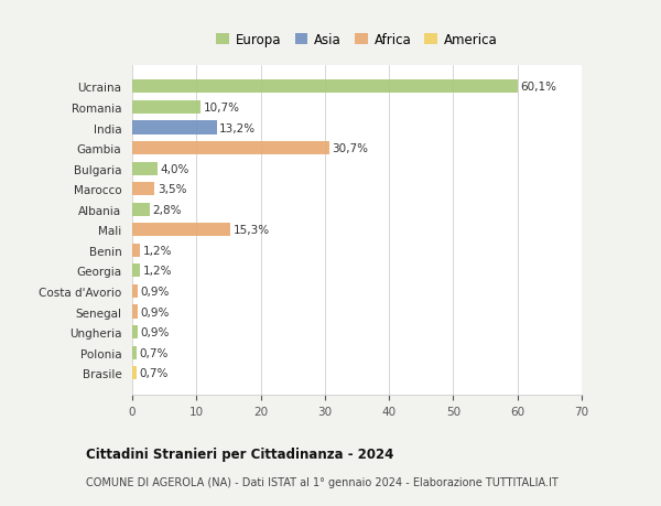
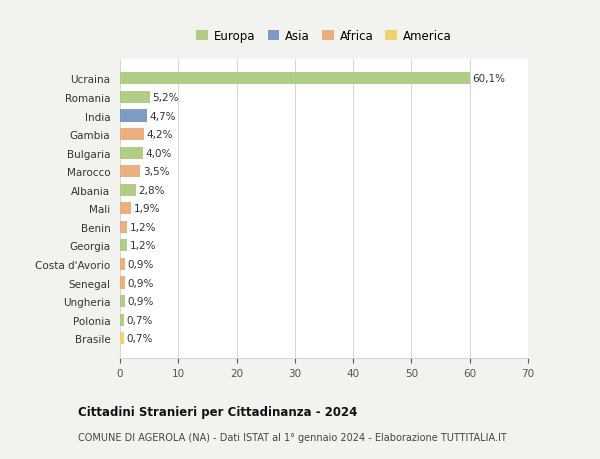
Romania: 10,7% -> 5,2%
India: 13,2% -> 4,7%
Gambia: 30,7% -> 4,2%
Mali: 15,3% -> 1,9%
